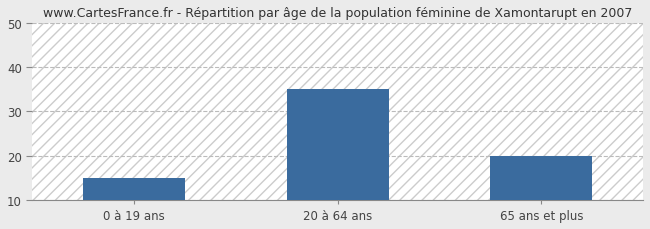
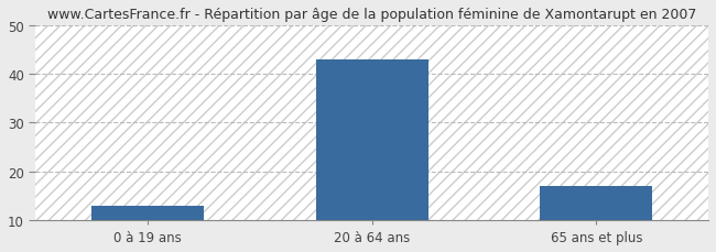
0 à 19 ans: 15 -> 13
20 à 64 ans: 35 -> 43
65 ans et plus: 20 -> 17
